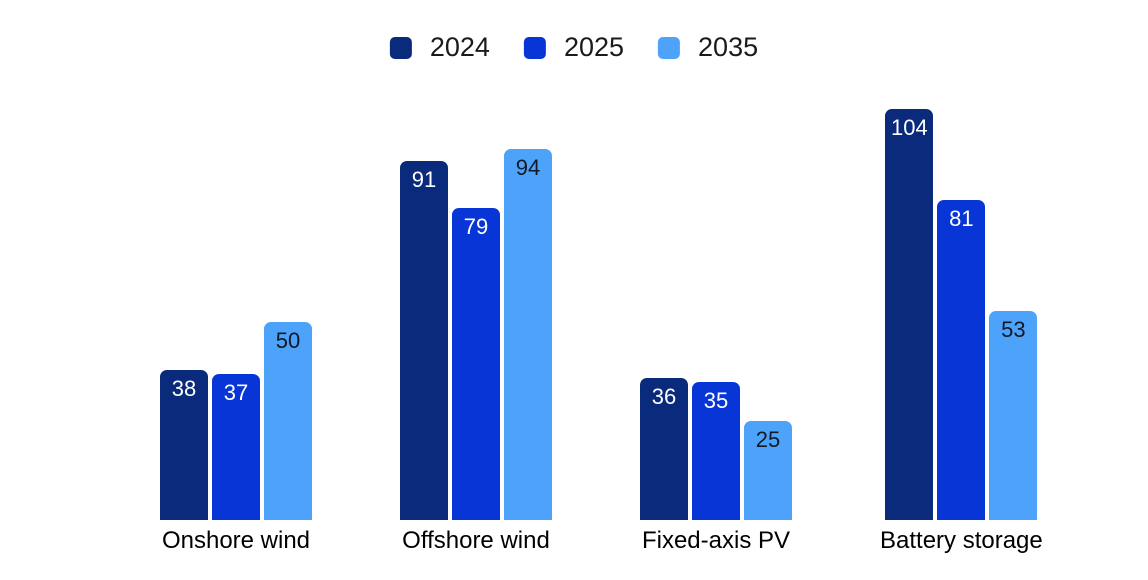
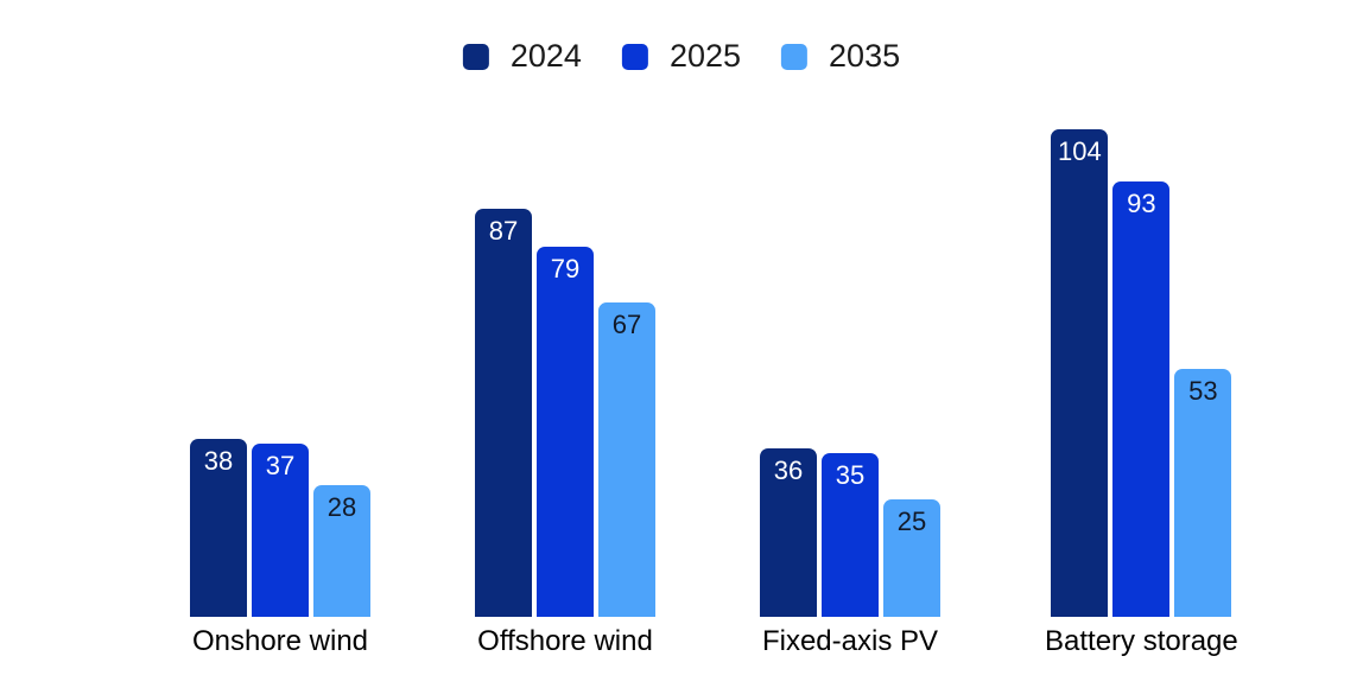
2035/Onshore wind: 50 -> 28
2024/Offshore wind: 91 -> 87
2035/Offshore wind: 94 -> 67
2025/Battery storage: 81 -> 93
